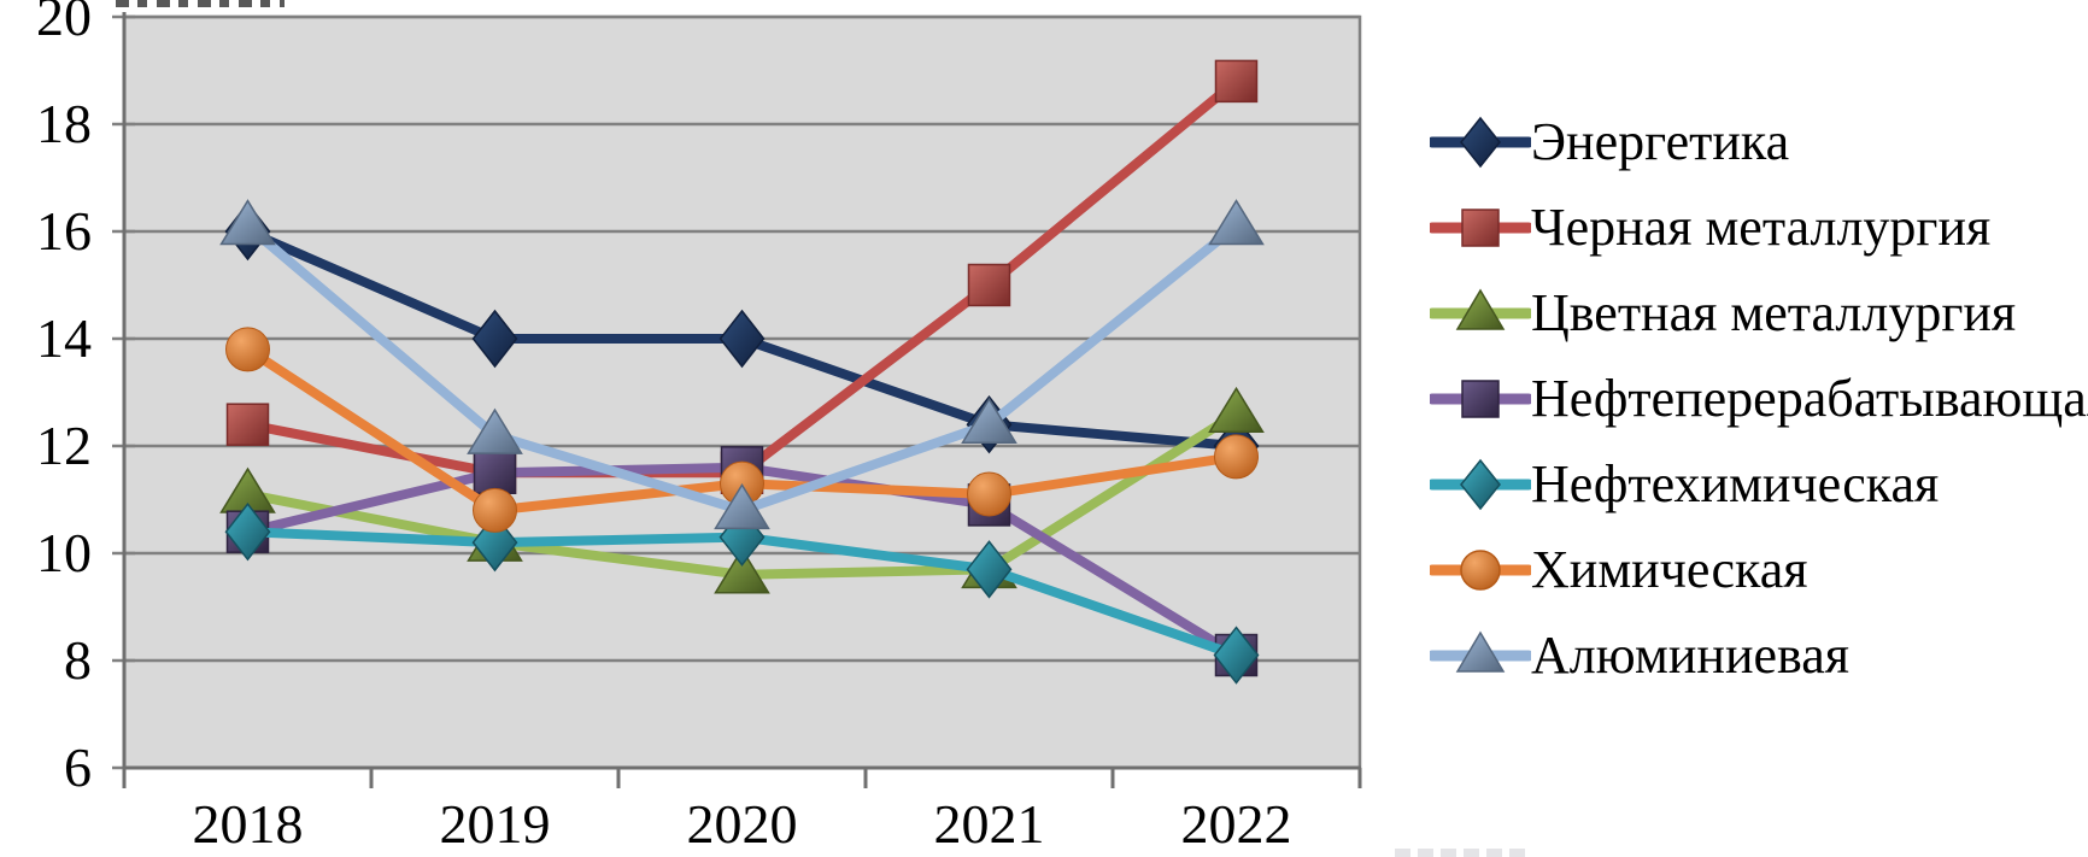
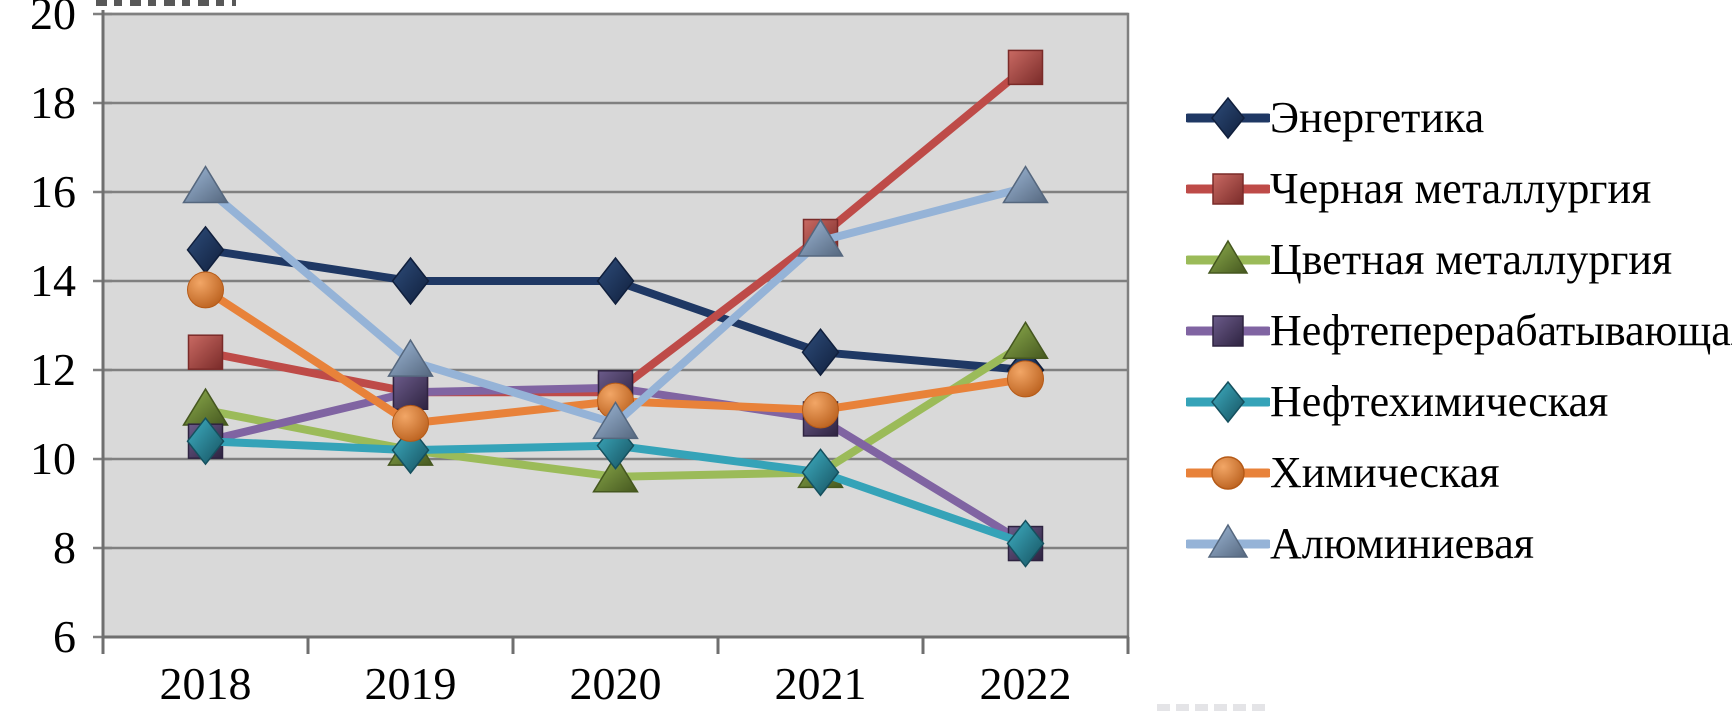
Энергетика/2018: 16.0 -> 14.7
Алюминиевая/2021: 12.4 -> 14.9
